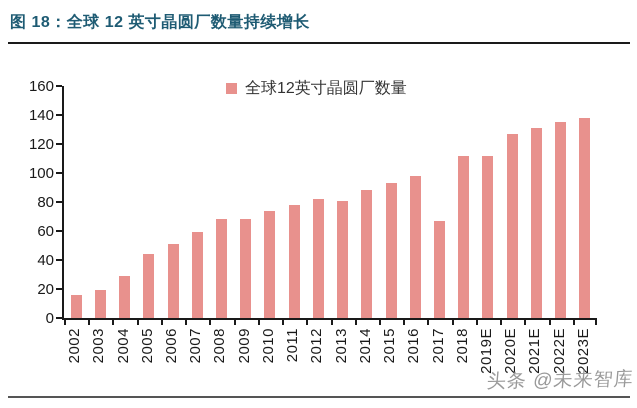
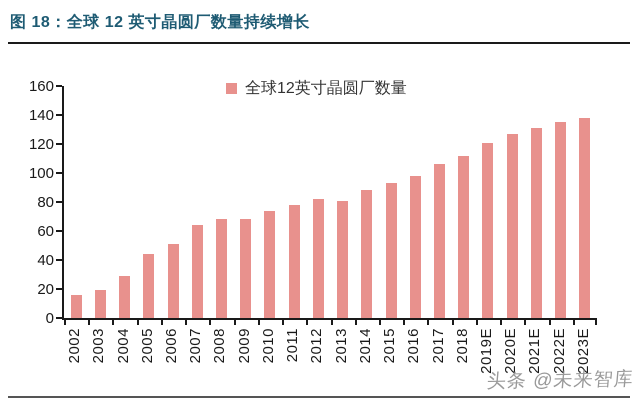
2007: 59 -> 64
2017: 67 -> 106
2019E: 112 -> 121
